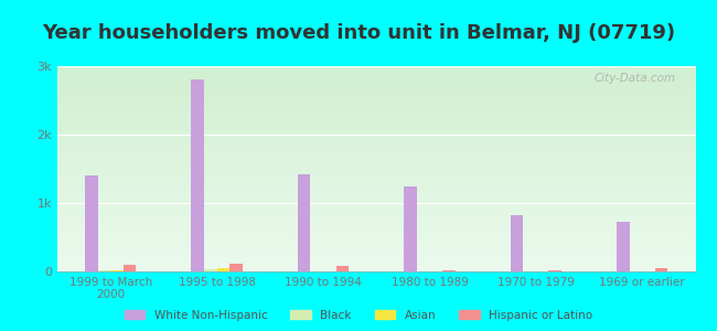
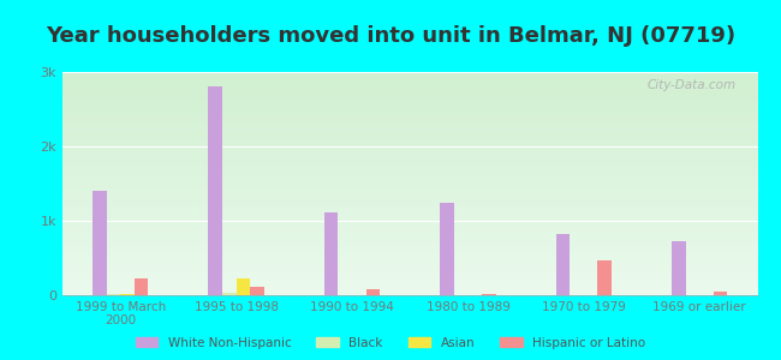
Hispanic or Latino/1999 to March 2000: 0.09k -> 0.22k
Asian/1995 to 1998: 0.06k -> 0.22k
White Non-Hispanic/1990 to 1994: 1.42k -> 1.12k
Hispanic or Latino/1970 to 1979: 0.02k -> 0.46k
